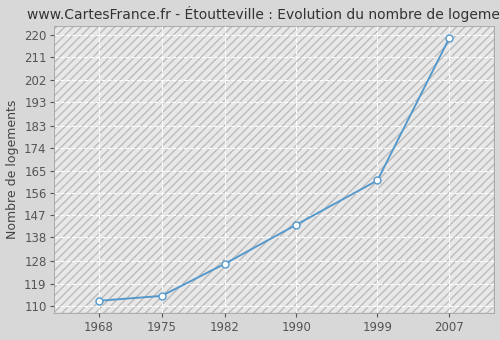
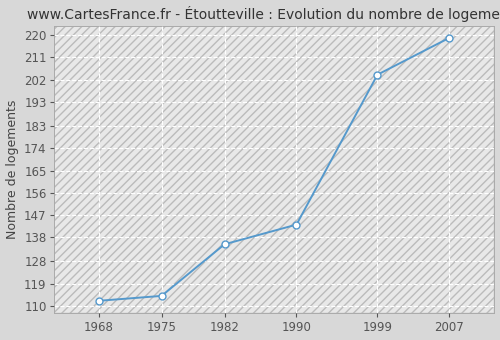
1982: 127 -> 135
1999: 161 -> 204
